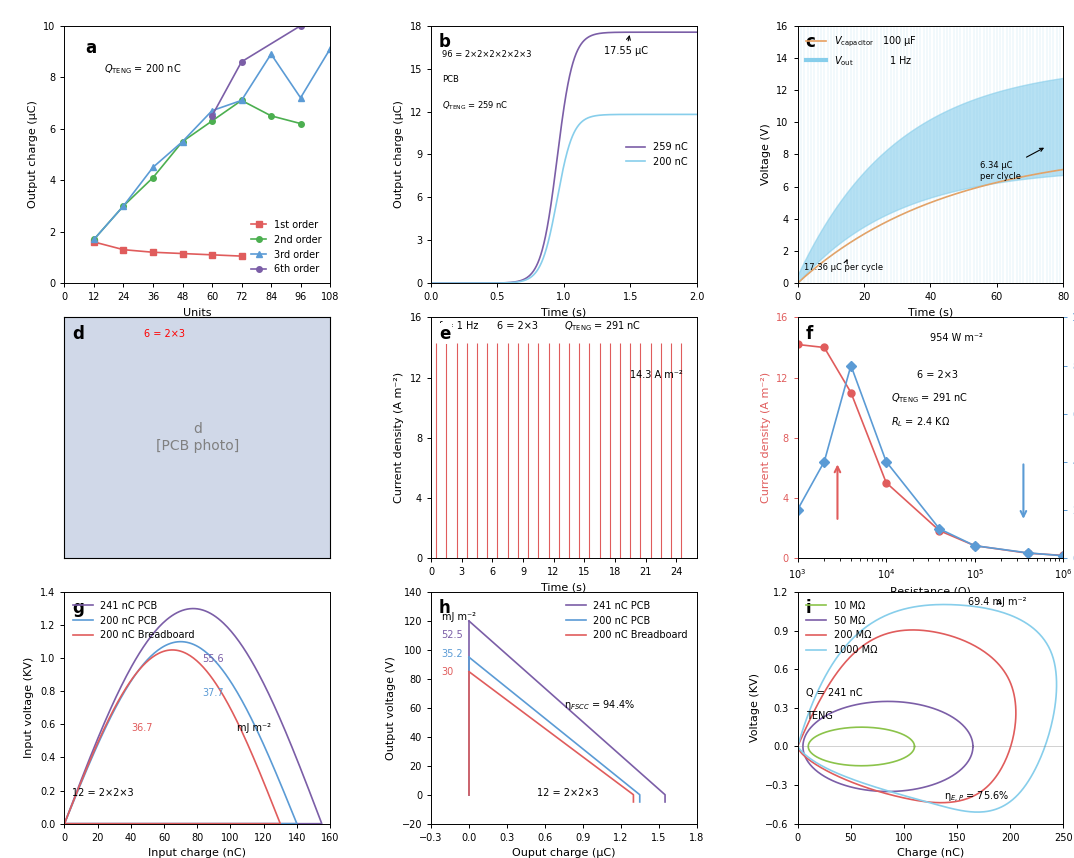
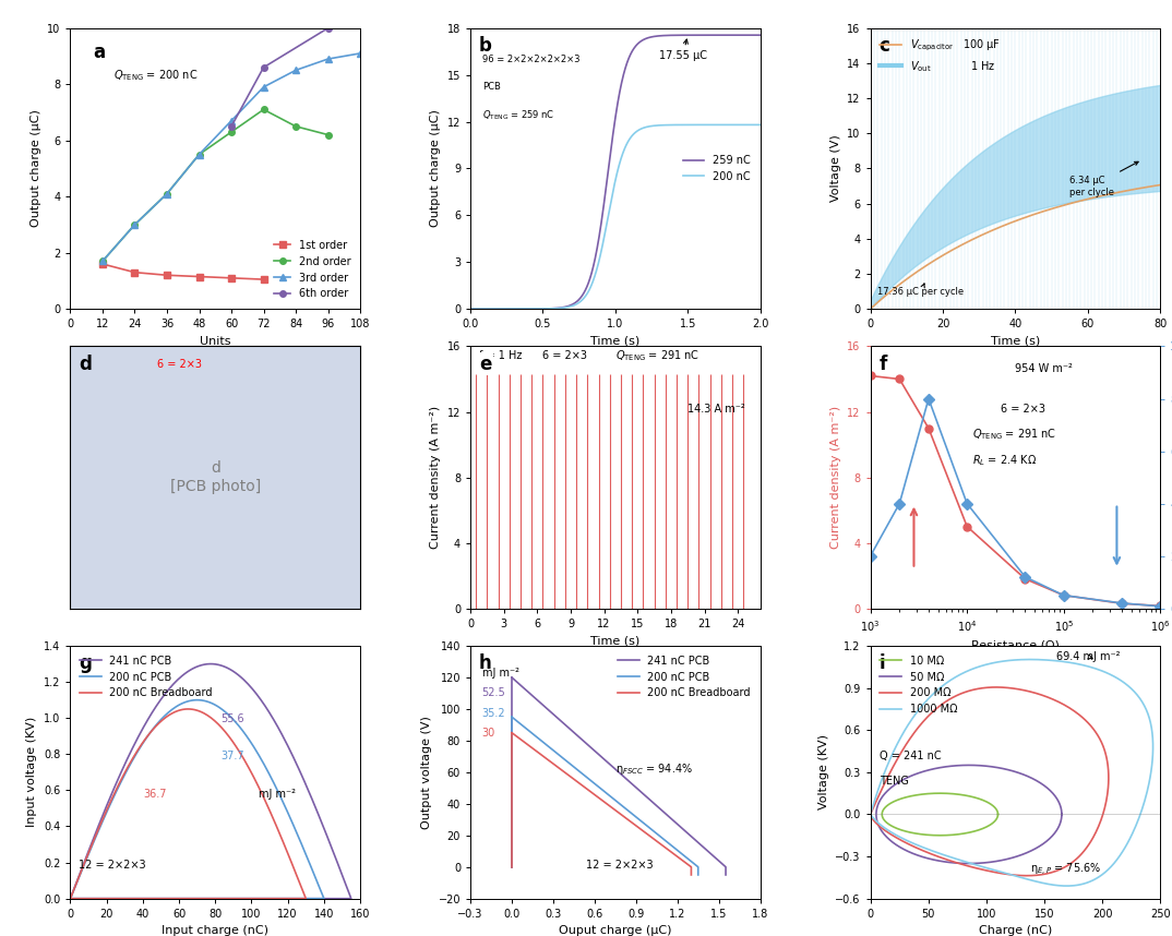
3rd order/36: 4.5 -> 4.1
3rd order/72: 7.1 -> 7.9
3rd order/84: 8.9 -> 8.5
3rd order/96: 7.2 -> 8.9
